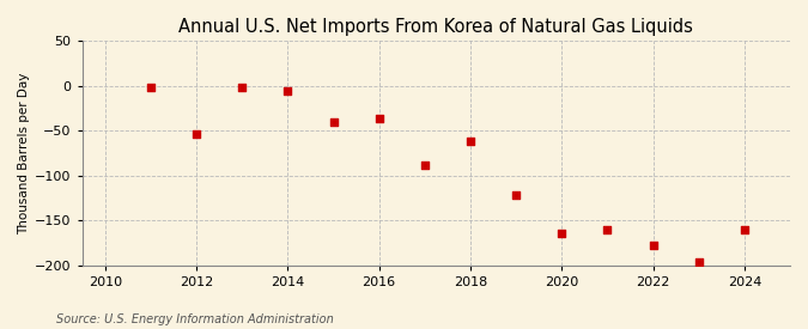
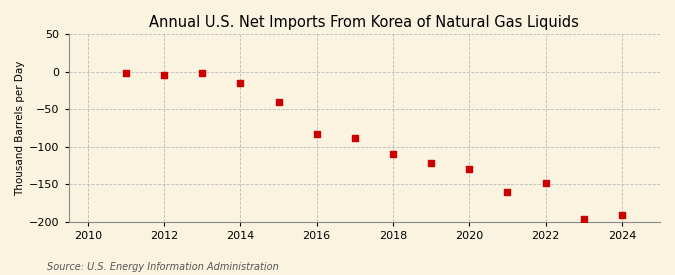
2012: -54 -> -5
2014: -6 -> -15
2016: -36 -> -83
2018: -62 -> -110
2020: -164 -> -130
2022: -178 -> -148
2024: -160 -> -191
